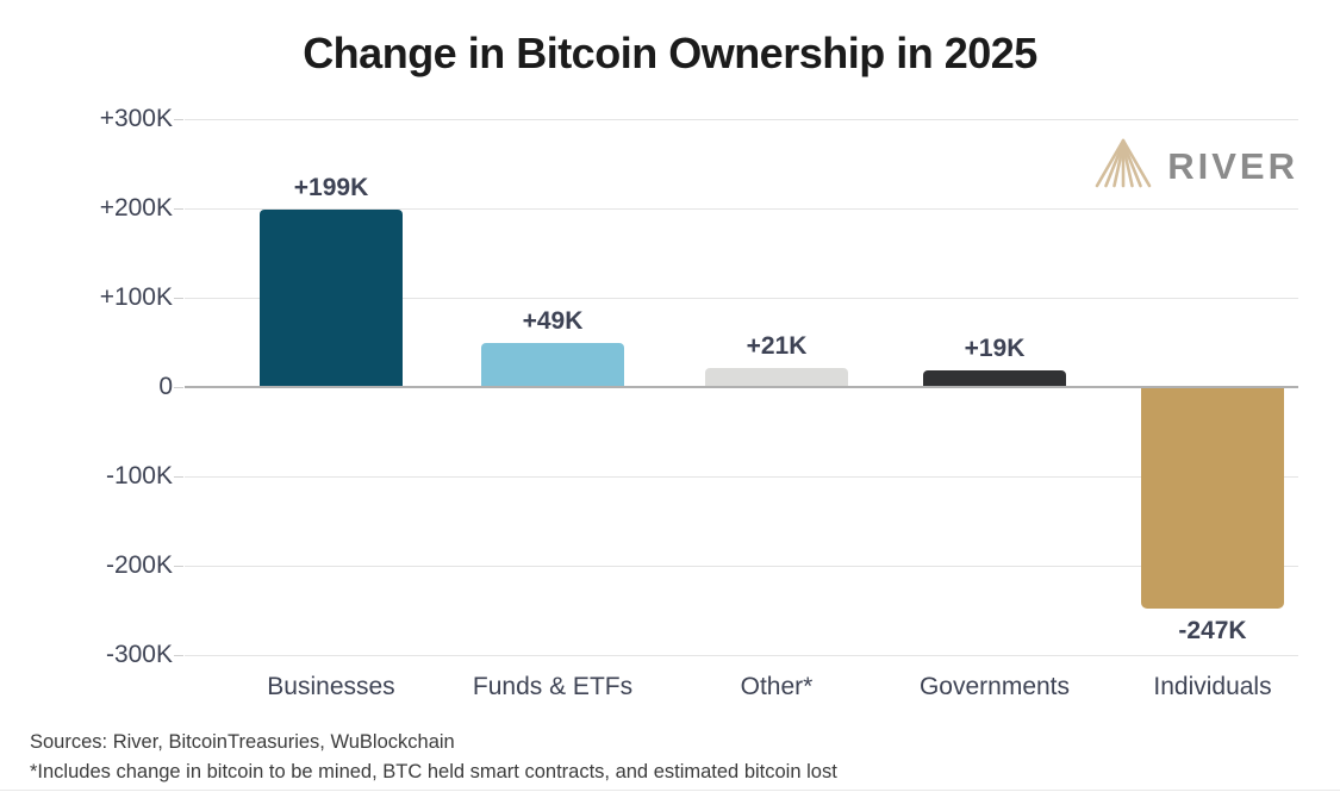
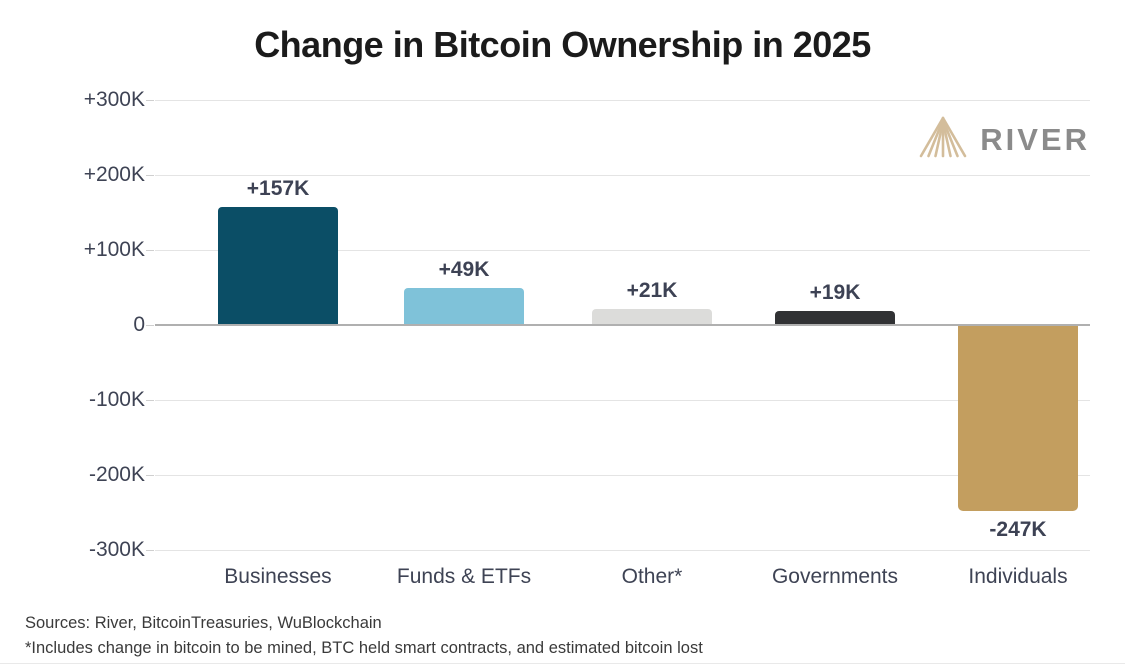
Businesses: +199K -> +157K
